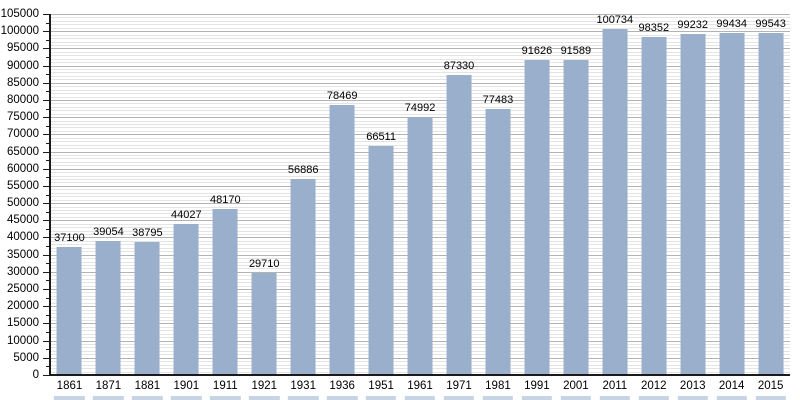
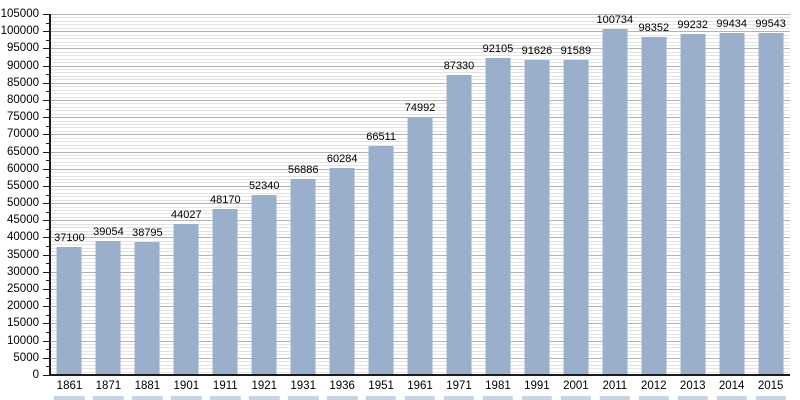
1921: 29710 -> 52340
1936: 78469 -> 60284
1981: 77483 -> 92105
